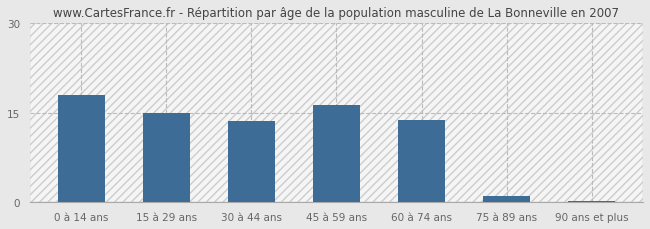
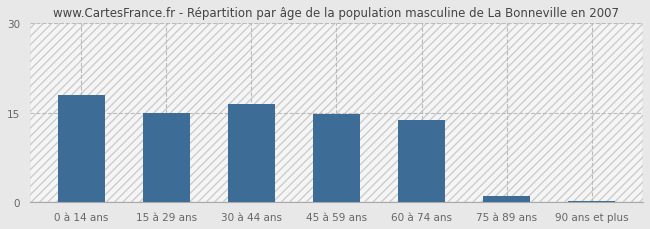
30 à 44 ans: 13.6 -> 16.5
45 à 59 ans: 16.2 -> 14.7
